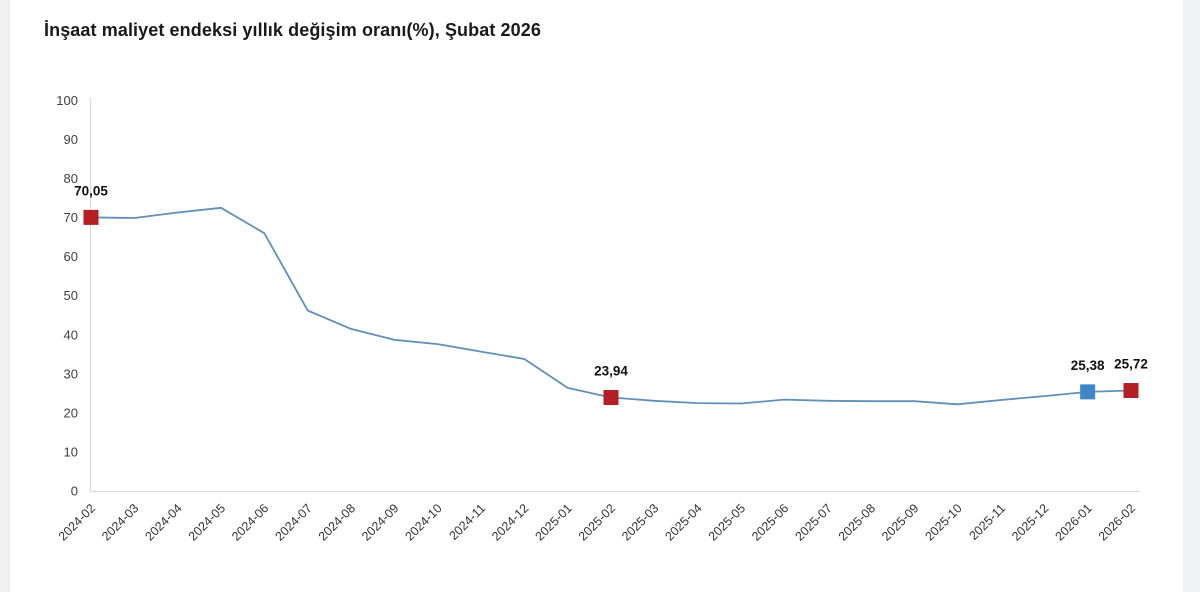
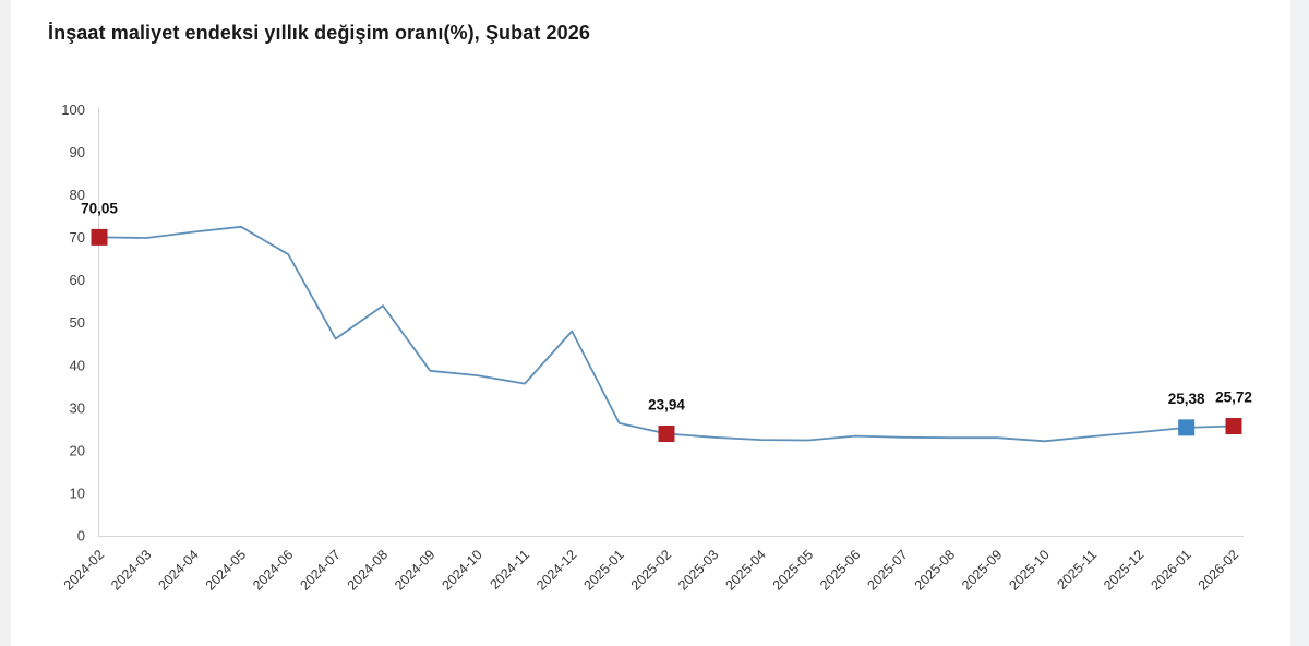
2024-08: 42 -> 54
2024-12: 34 -> 48
